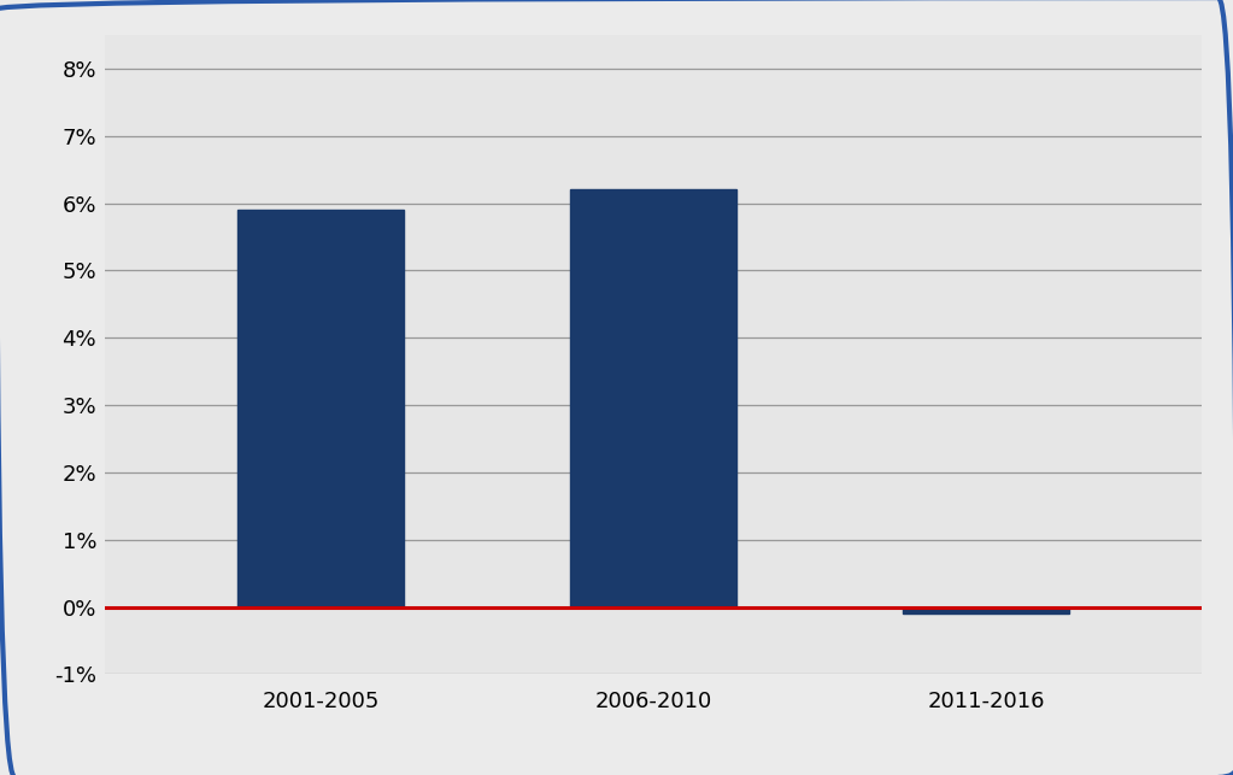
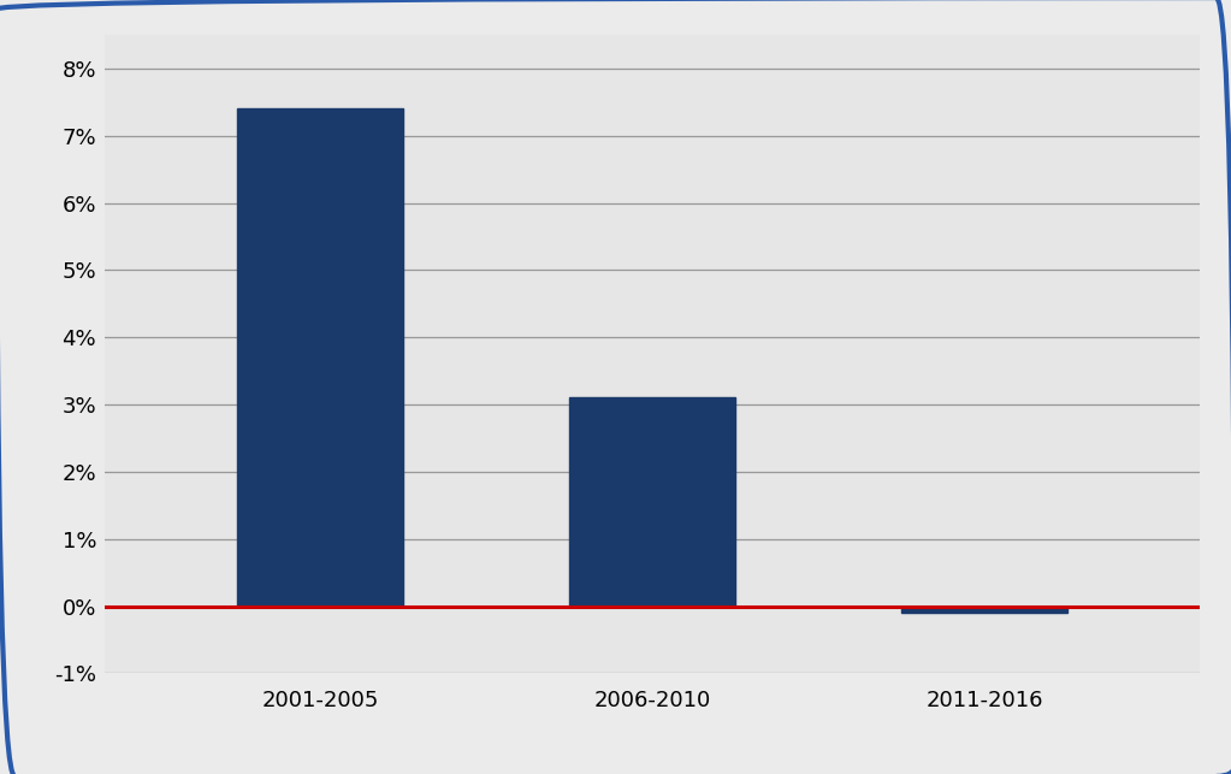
2001-2005: 5.9% -> 7.4%
2006-2010: 6.2% -> 3.1%
